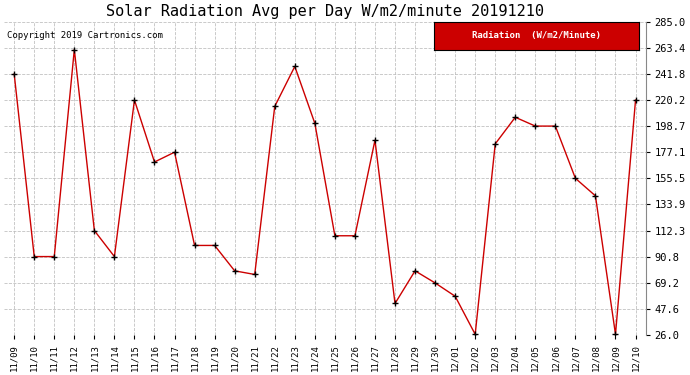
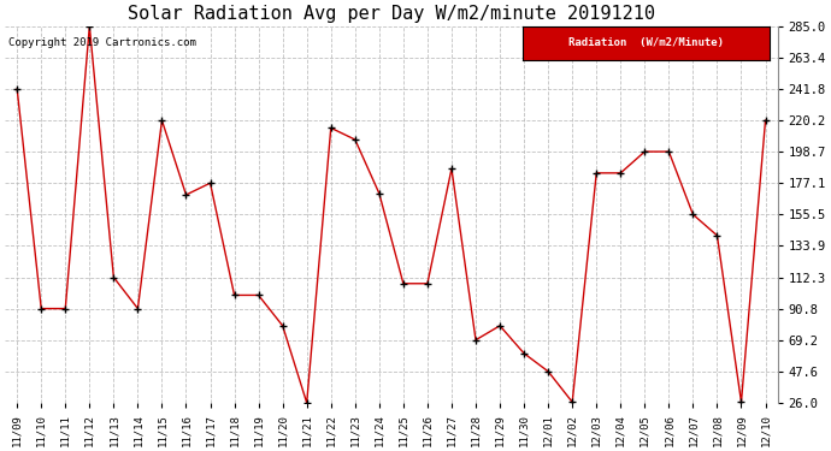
11/12: 262 -> 285
11/21: 76 -> 26
11/23: 248 -> 207
11/24: 201 -> 170
11/28: 52 -> 69
11/30: 69 -> 60
12/01: 58 -> 48
12/04: 206 -> 184
